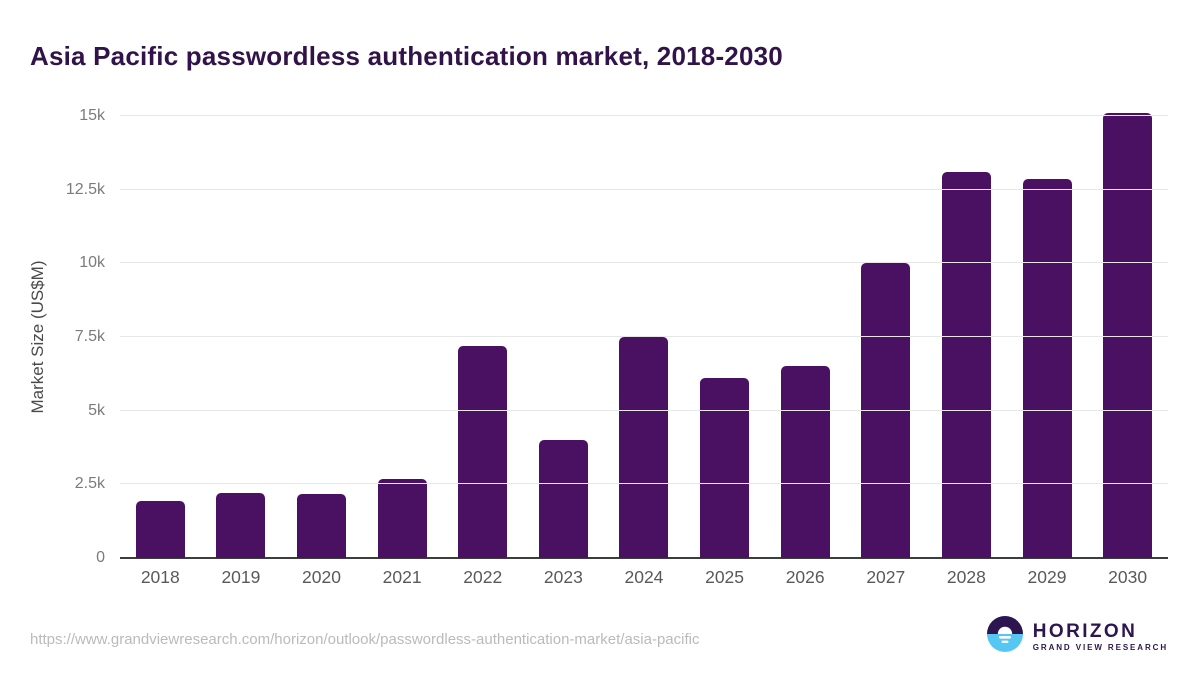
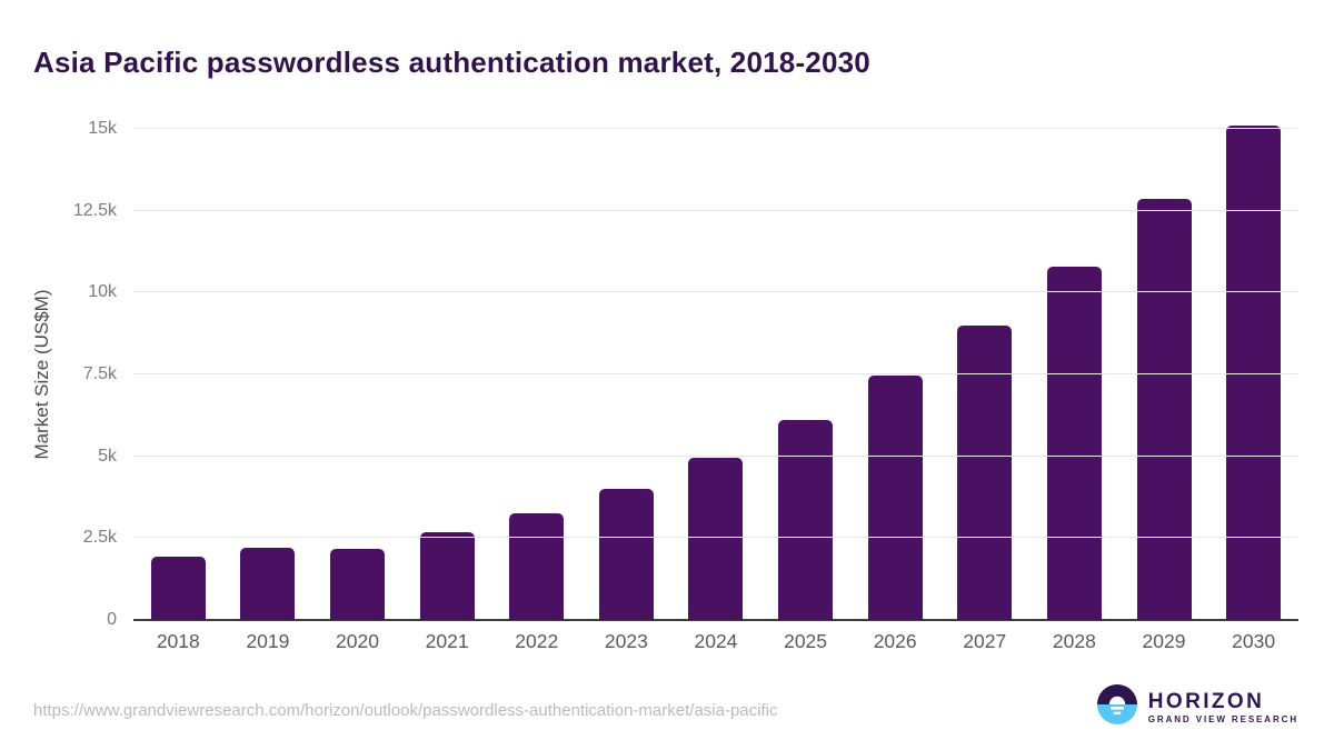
2022: 7.2k -> 3.2k
2024: 7.5k -> 5.0k
2026: 6.5k -> 7.4k
2027: 10.0k -> 9.0k
2028: 13.1k -> 10.8k
